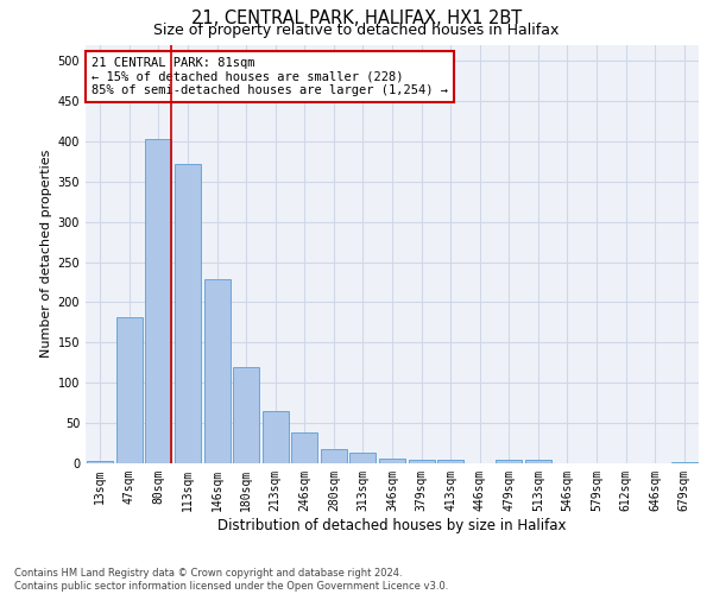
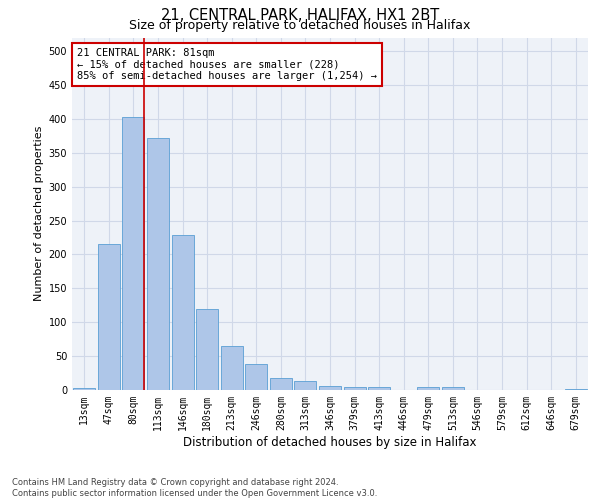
47sqm: 182 -> 215
